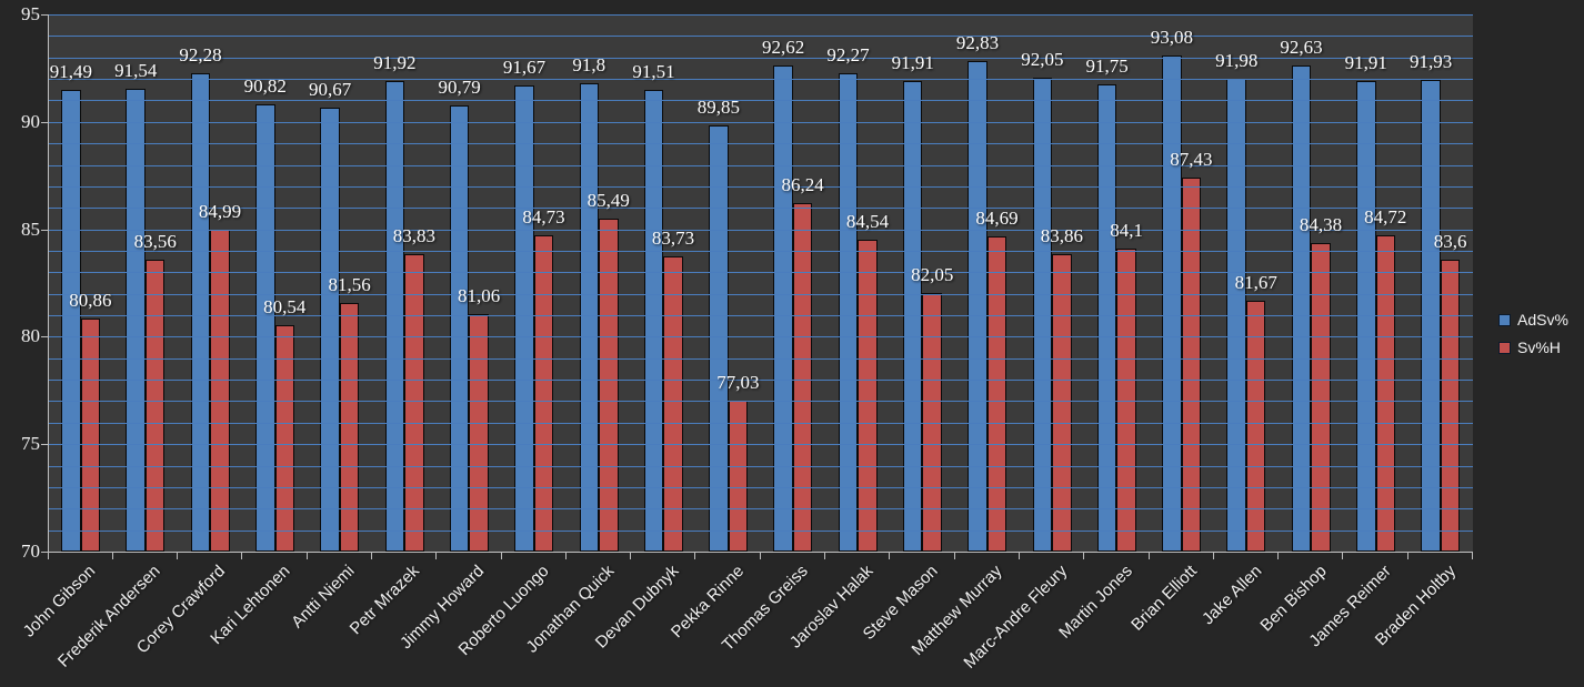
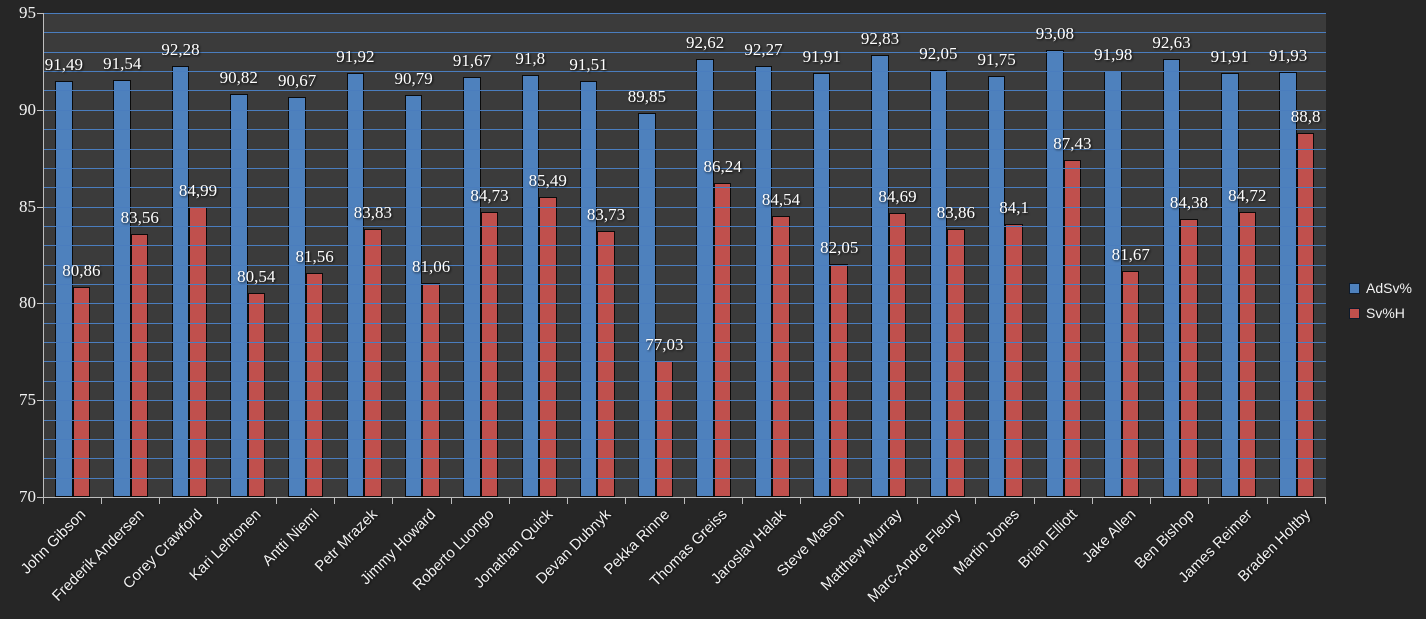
Sv%H/Braden Holtby: 83,6 -> 88,8
